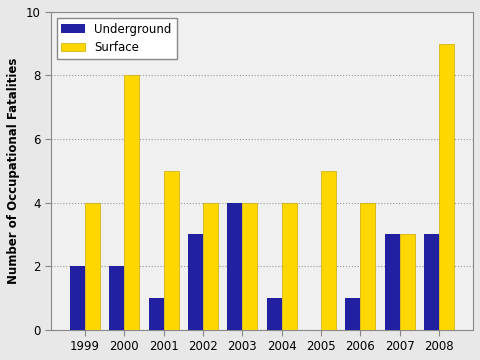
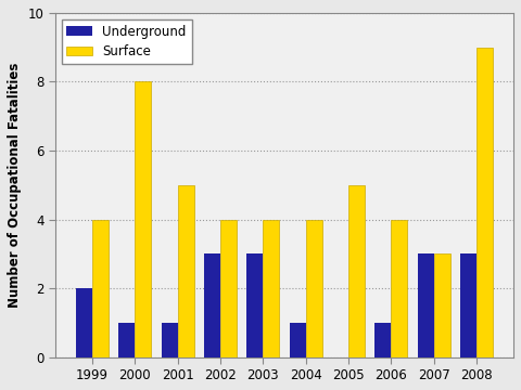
Underground/2000: 2 -> 1
Underground/2003: 4 -> 3
